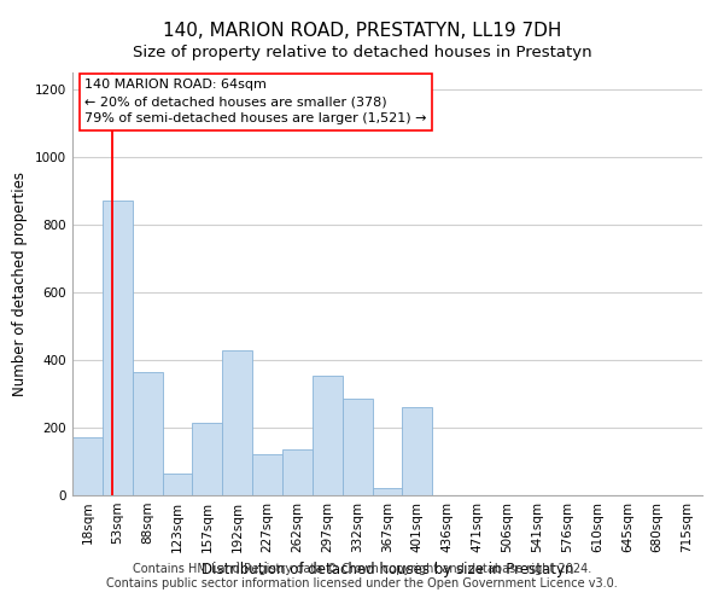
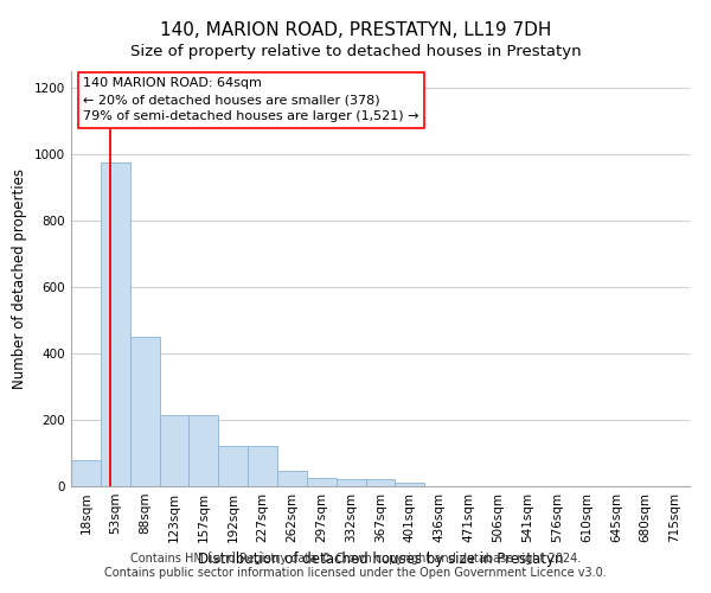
18sqm: 170 -> 80
53sqm: 870 -> 975
88sqm: 365 -> 450
123sqm: 65 -> 215
192sqm: 430 -> 120
262sqm: 135 -> 45
297sqm: 355 -> 25
332sqm: 285 -> 22
401sqm: 260 -> 10
